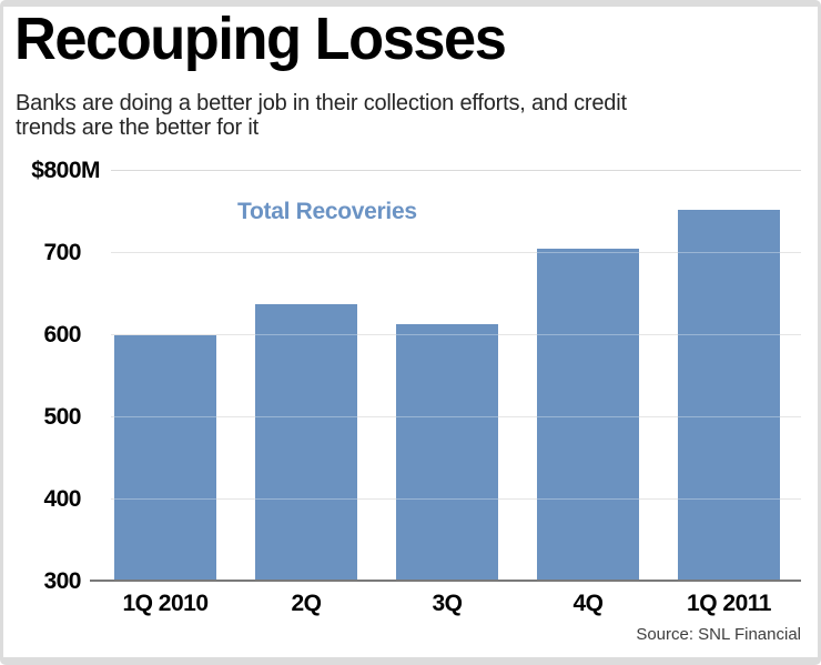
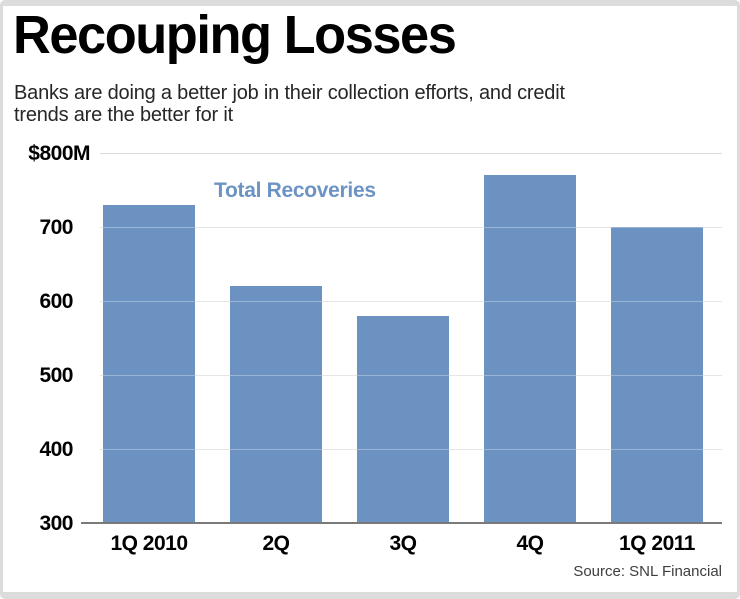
1Q 2010: 600 -> 730
2Q: 640 -> 620
3Q: 610 -> 580
4Q: 700 -> 770
1Q 2011: 750 -> 700
